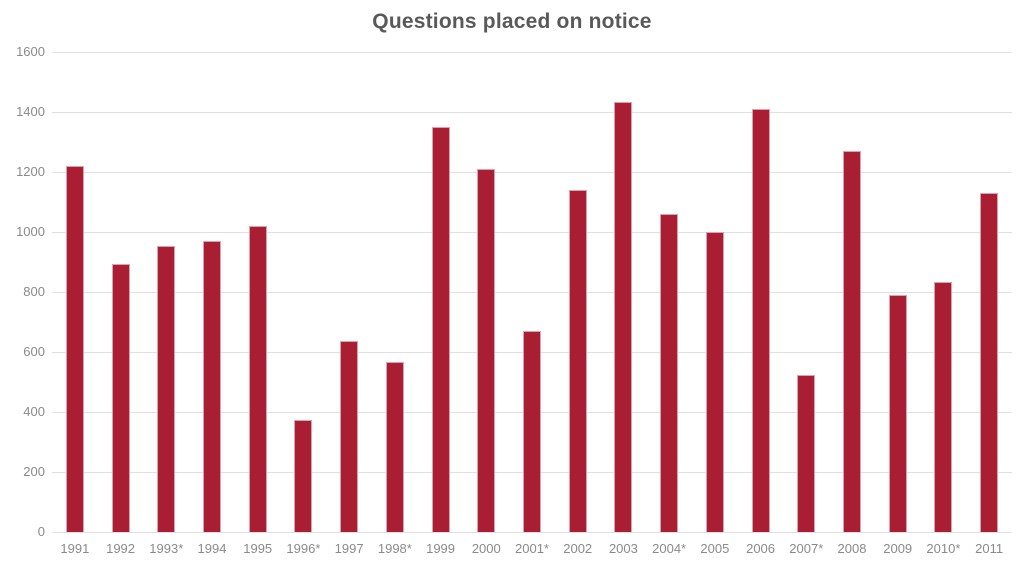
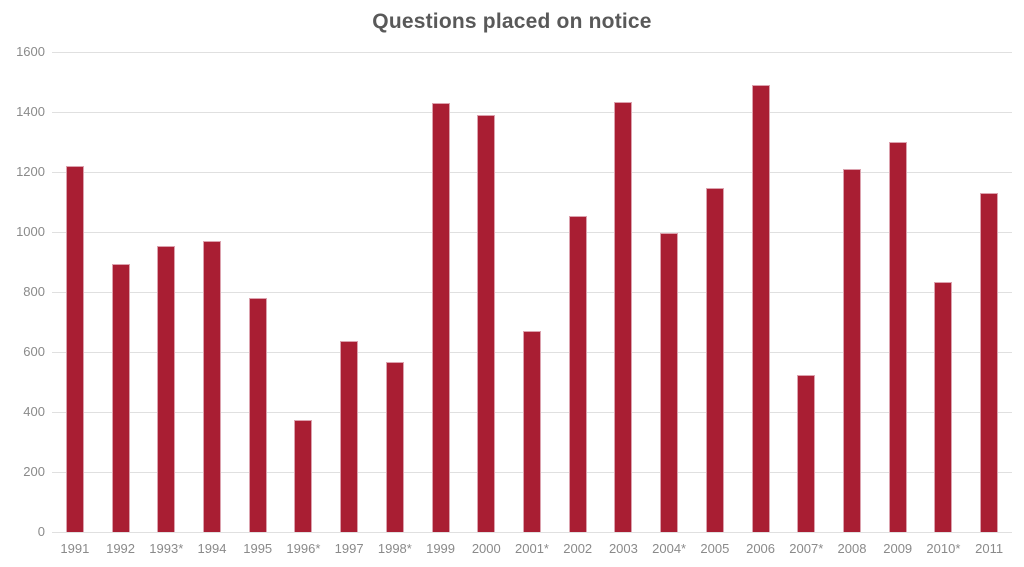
1995: 1020 -> 780
1999: 1350 -> 1430
2000: 1210 -> 1390
2002: 1140 -> 1050
2004*: 1060 -> 1000
2005: 1000 -> 1150
2006: 1410 -> 1490
2008: 1270 -> 1210
2009: 790 -> 1300
